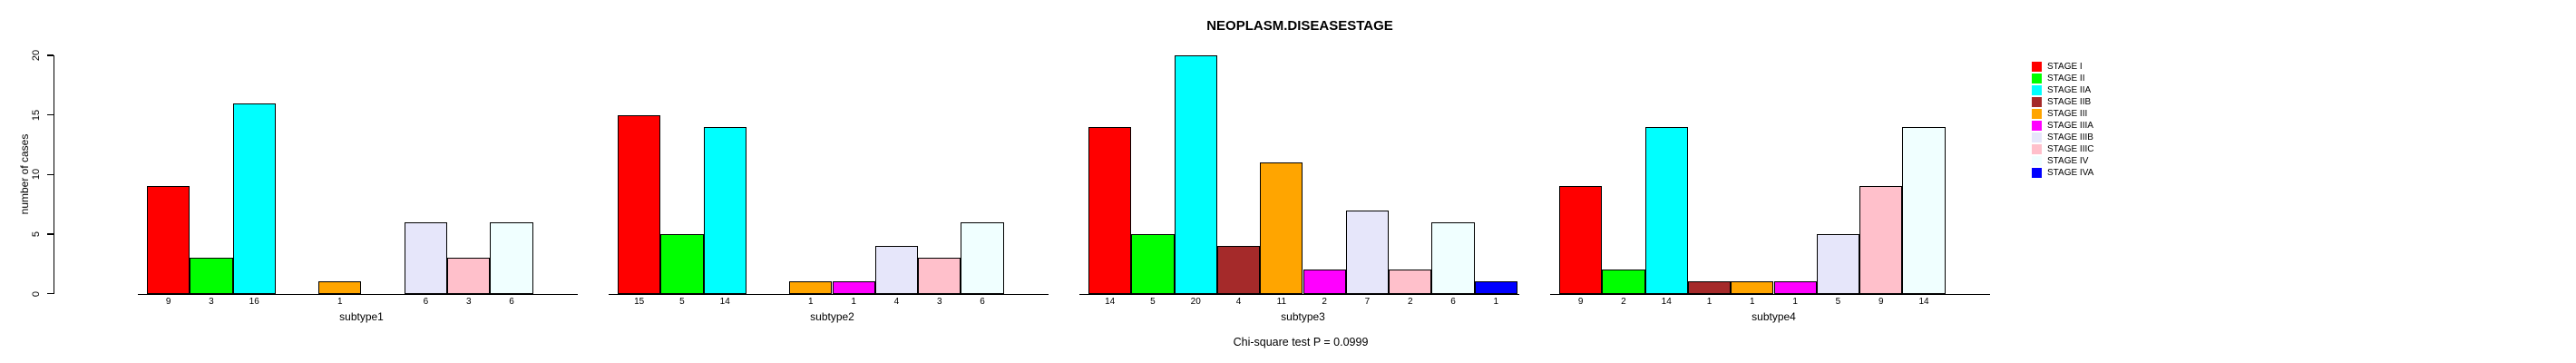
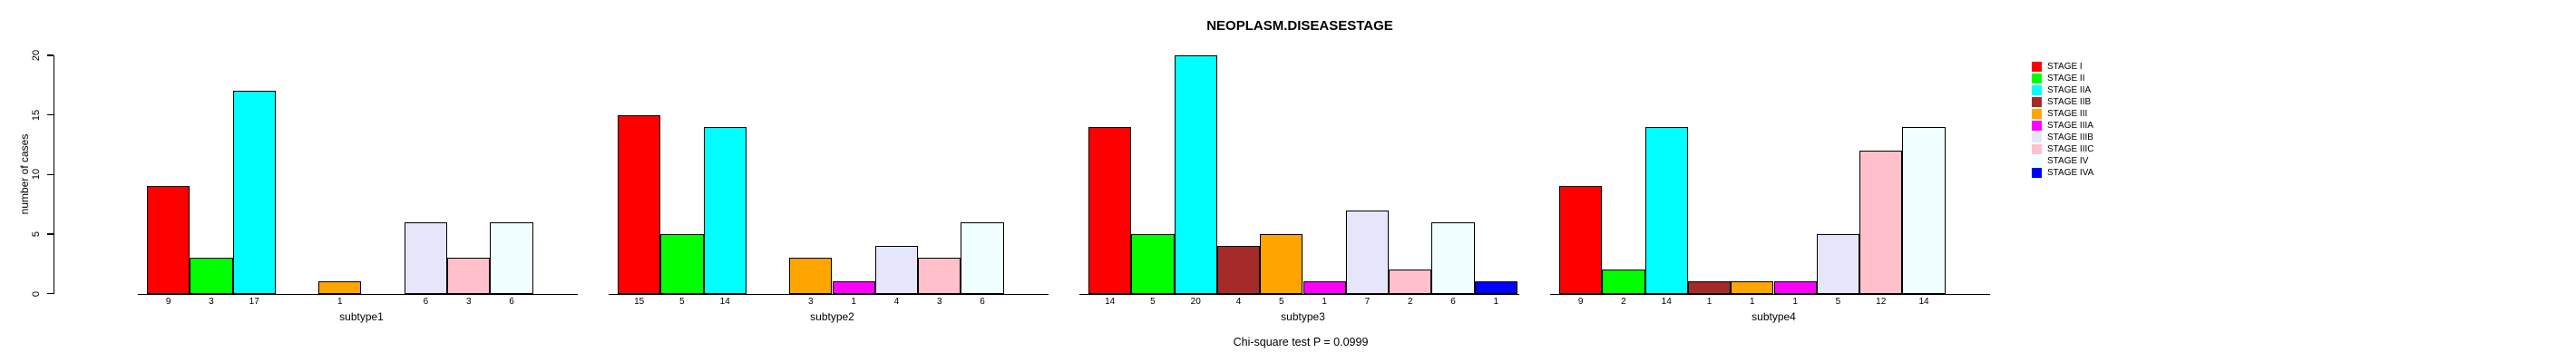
STAGE IIA/subtype1: 16 -> 17
STAGE III/subtype2: 1 -> 3
STAGE III/subtype3: 11 -> 5
STAGE IIIA/subtype3: 2 -> 1
STAGE IIIC/subtype4: 9 -> 12
